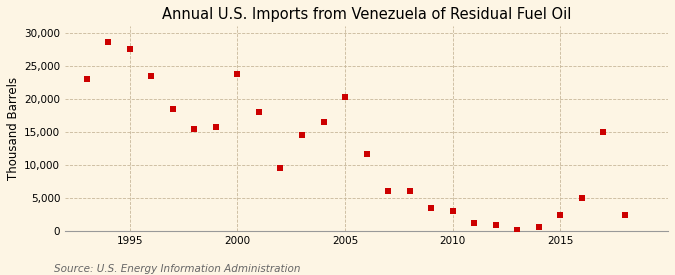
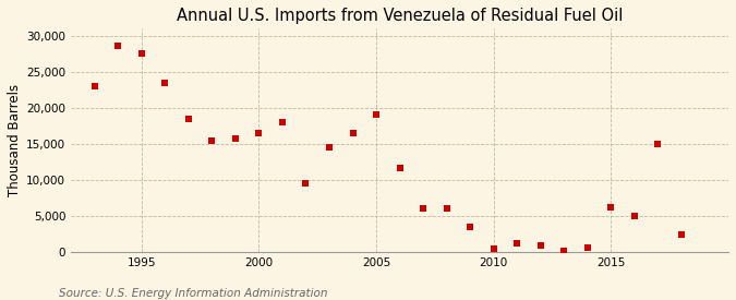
2000: 23,800 -> 16,500
2005: 20,200 -> 19,000
2010: 3,000 -> 500
2015: 2,400 -> 6,200
